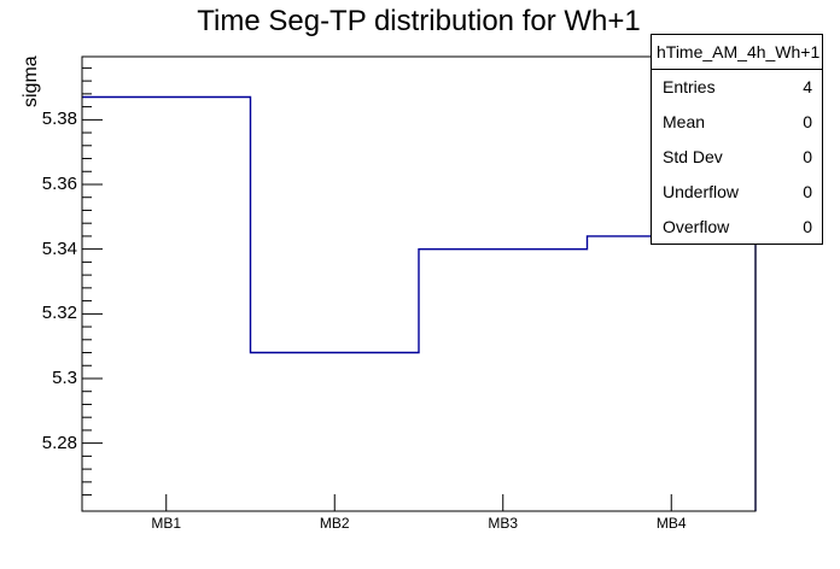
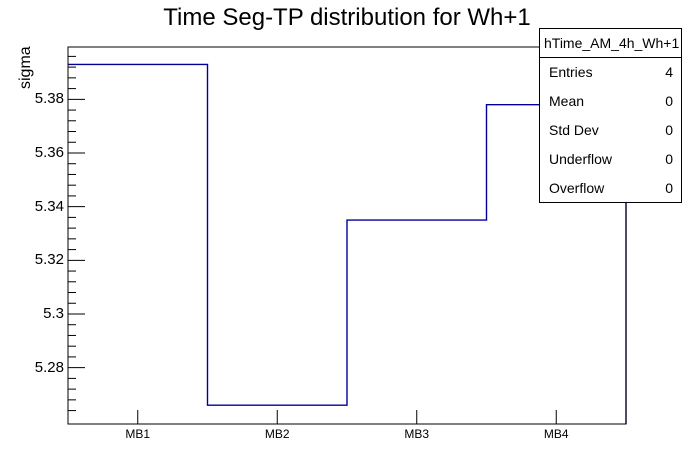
MB1: 5.387 -> 5.393
MB2: 5.308 -> 5.266
MB3: 5.340 -> 5.335
MB4: 5.344 -> 5.378
